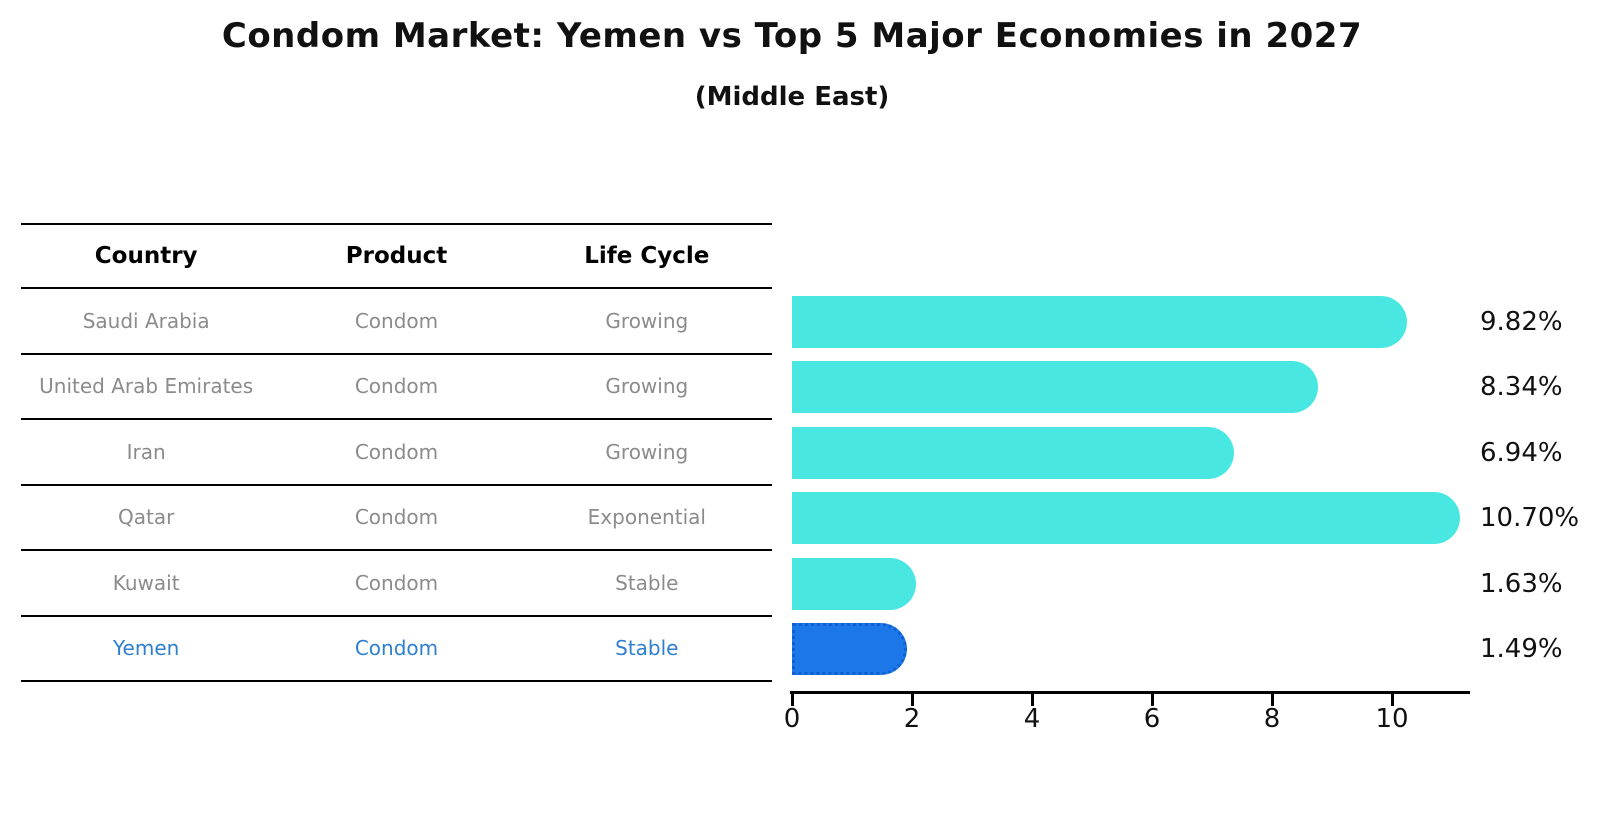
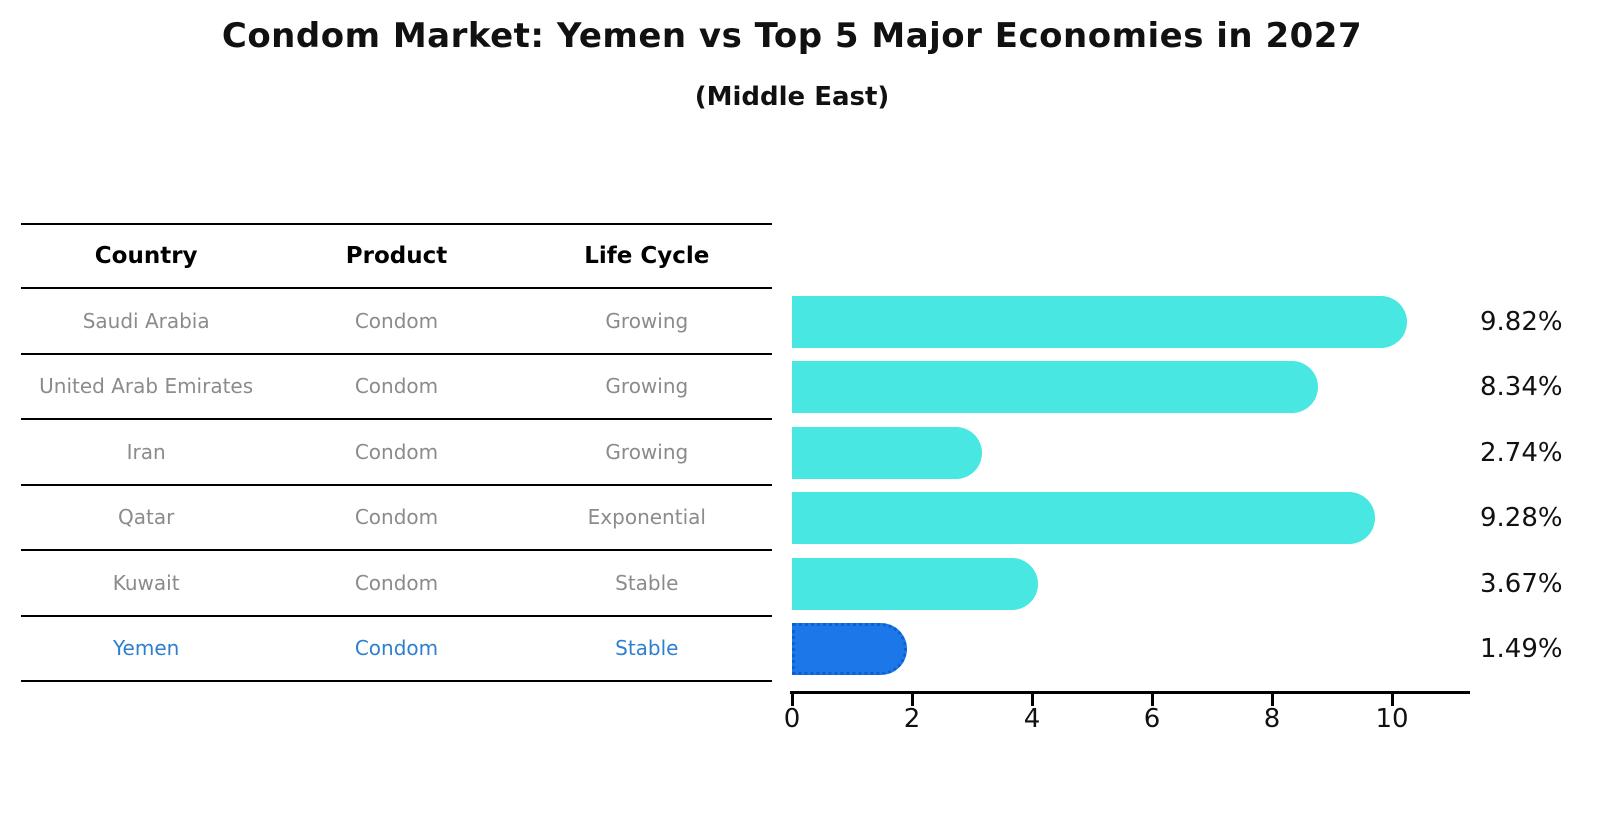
Iran: 6.94% -> 2.74%
Qatar: 10.70% -> 9.28%
Kuwait: 1.63% -> 3.67%
